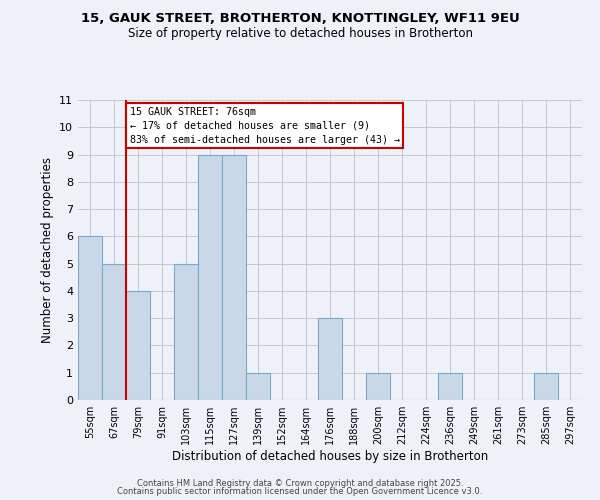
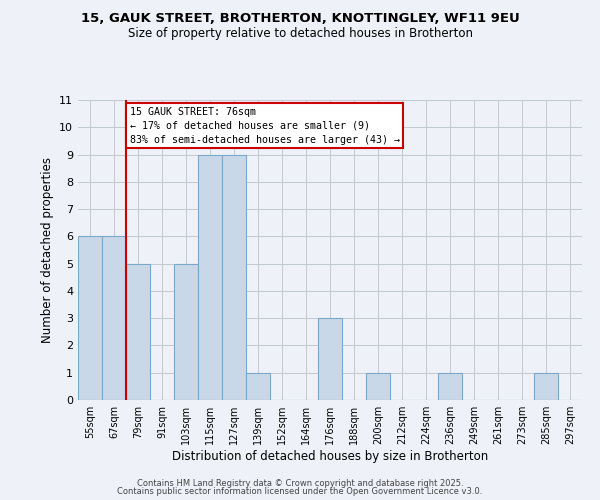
67sqm: 5 -> 6
79sqm: 4 -> 5
